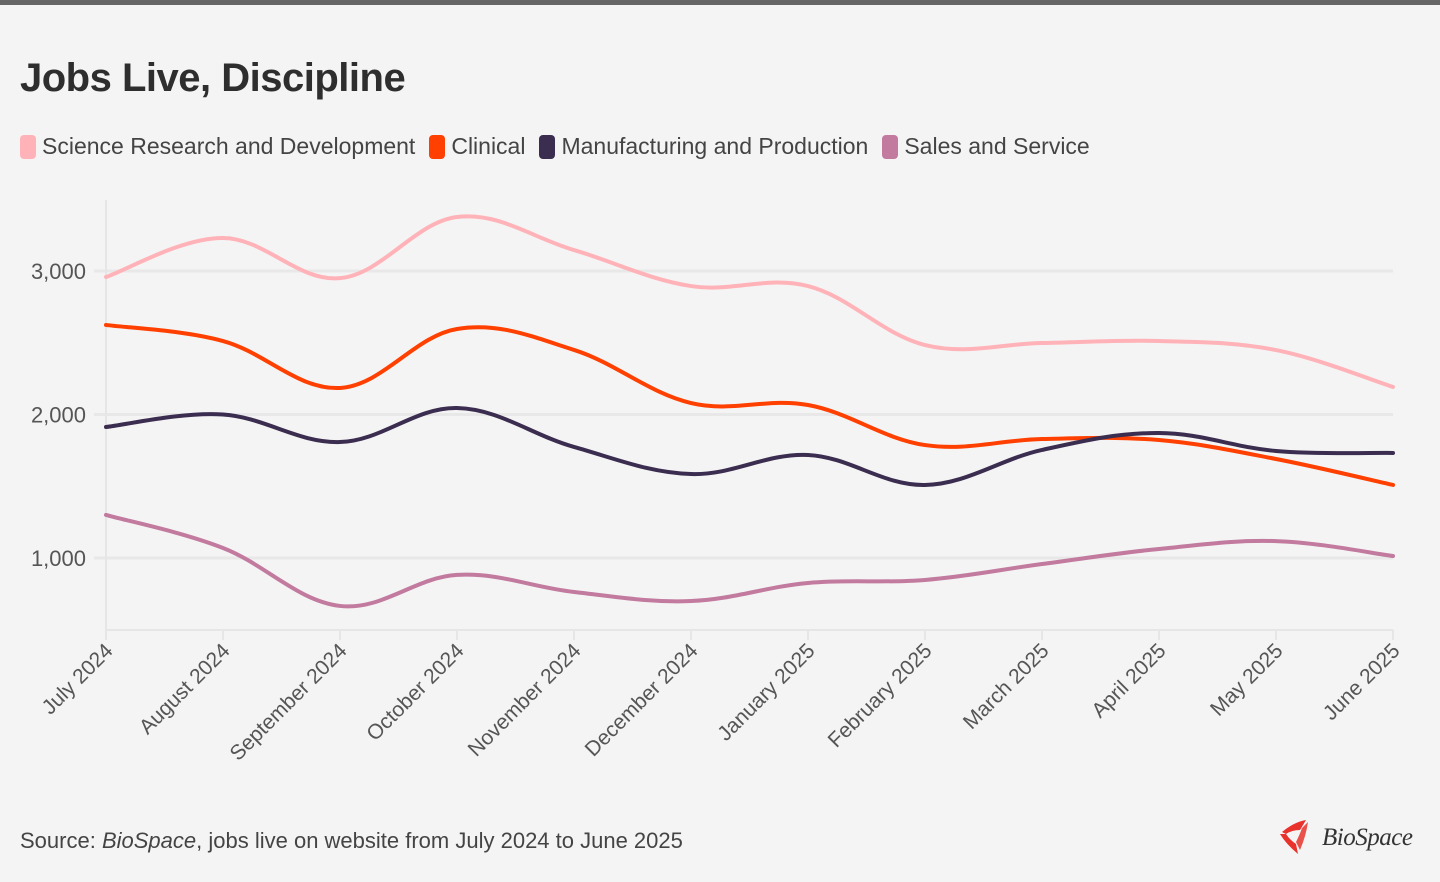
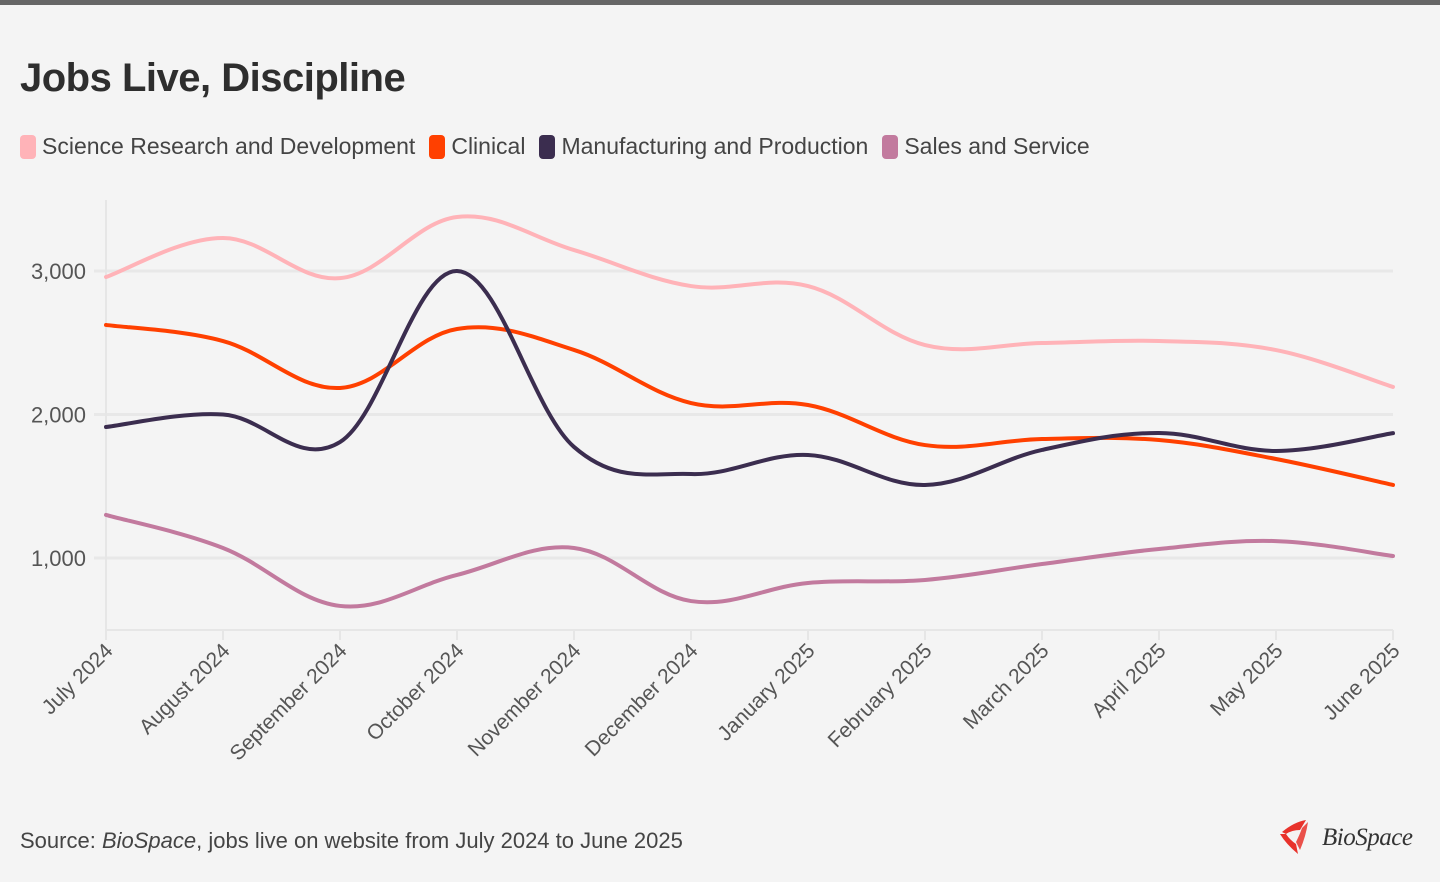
Manufacturing and Production/October 2024: 2040 -> 3000
Sales and Service/November 2024: 760 -> 1070
Manufacturing and Production/June 2025: 1730 -> 1870
